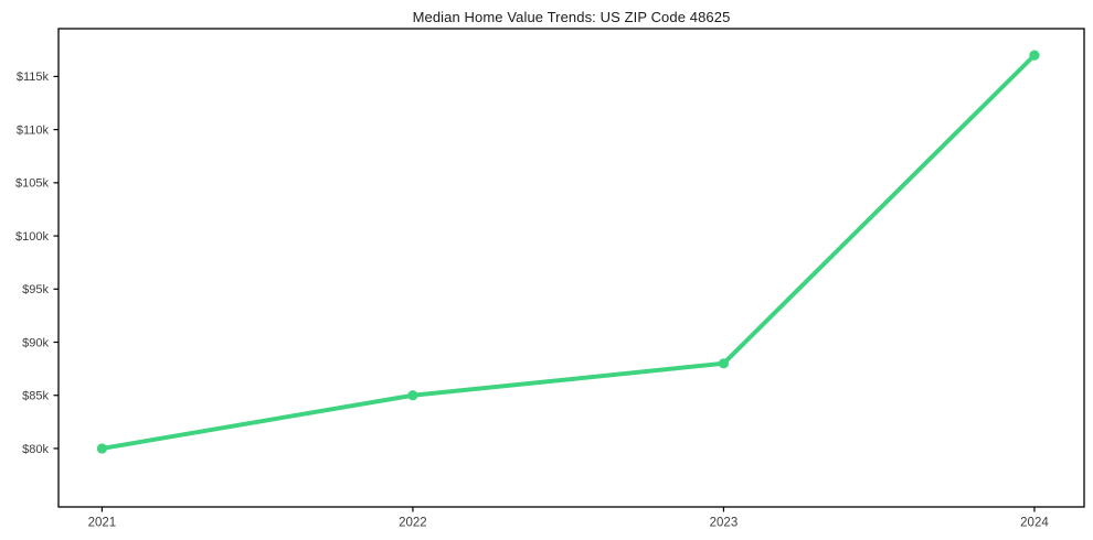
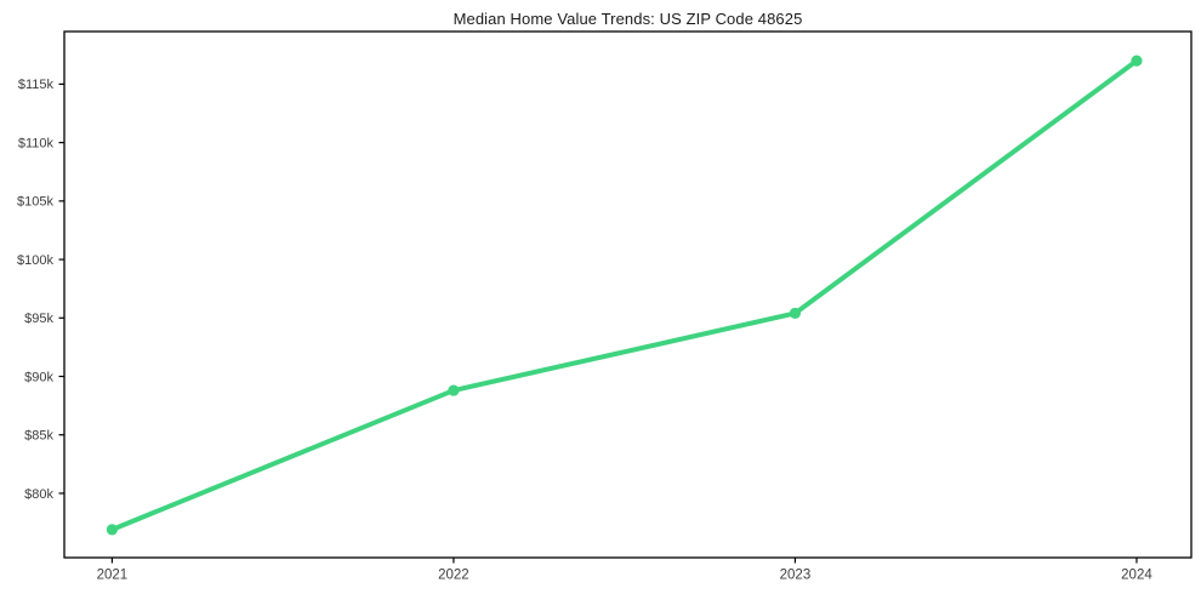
2021: $80k -> $77k
2022: $85k -> $89k
2023: $88k -> $95k
